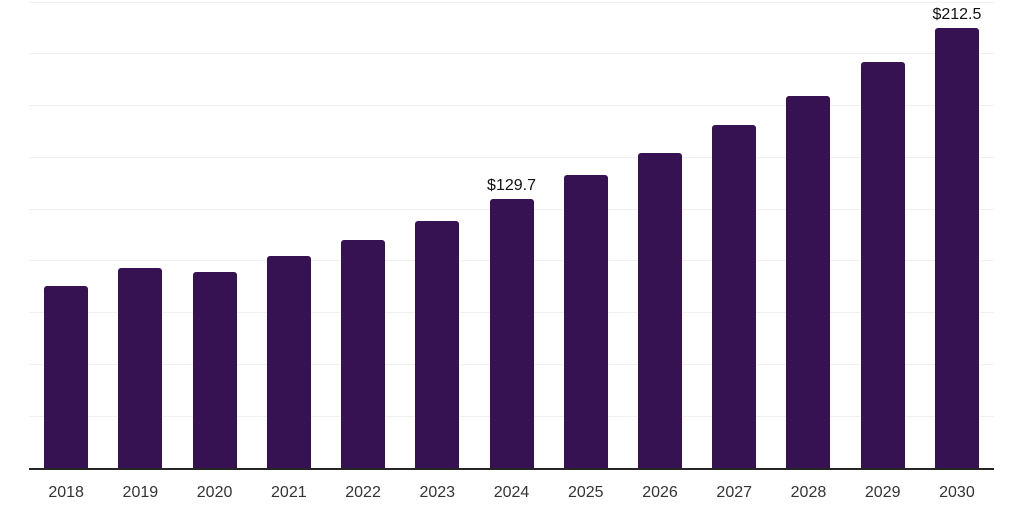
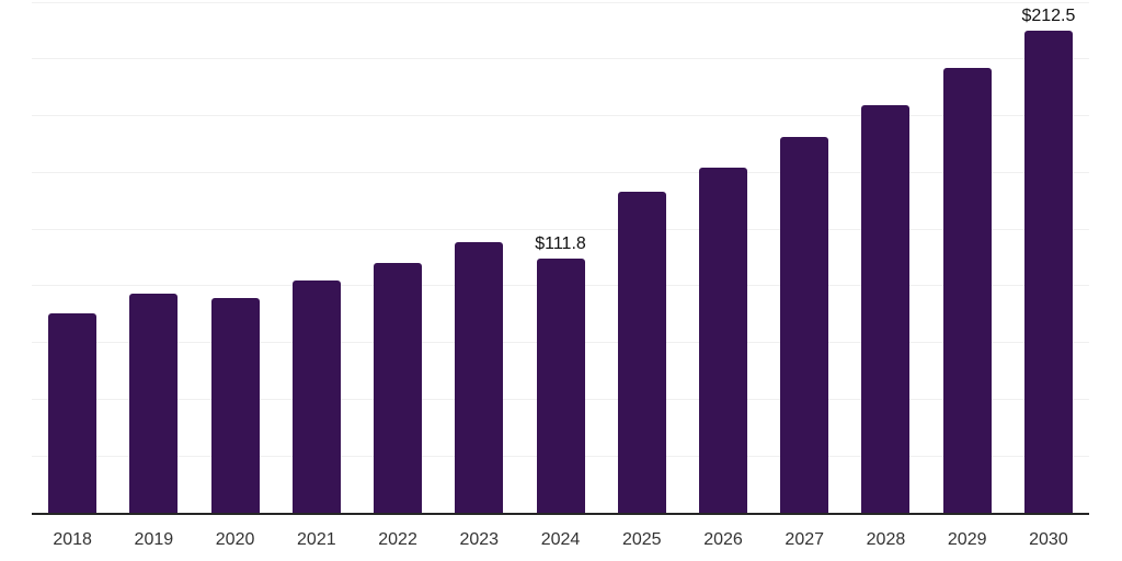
2024: $129.7 -> $111.8
